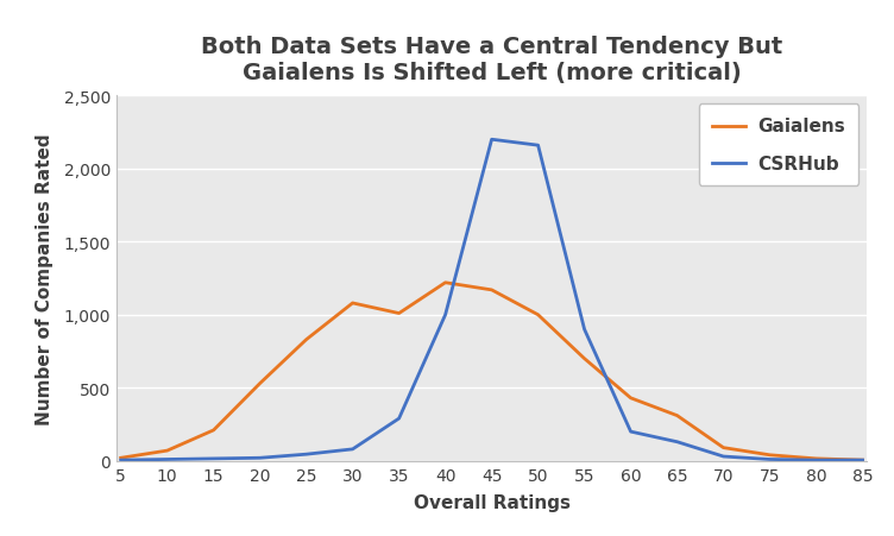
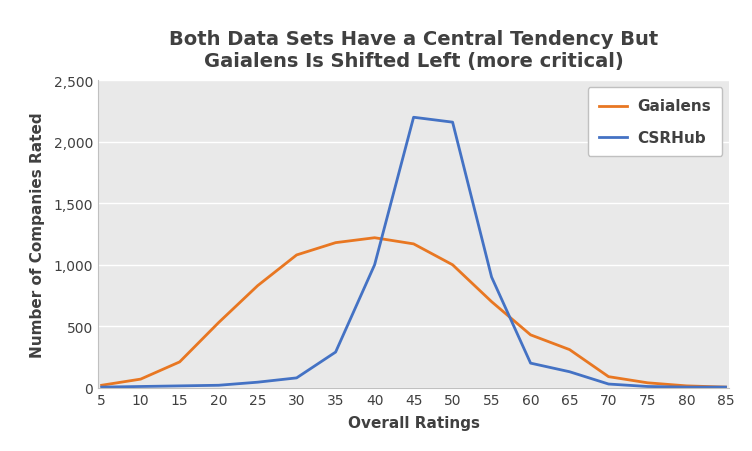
Gaialens/35: 1,010 -> 1,180
